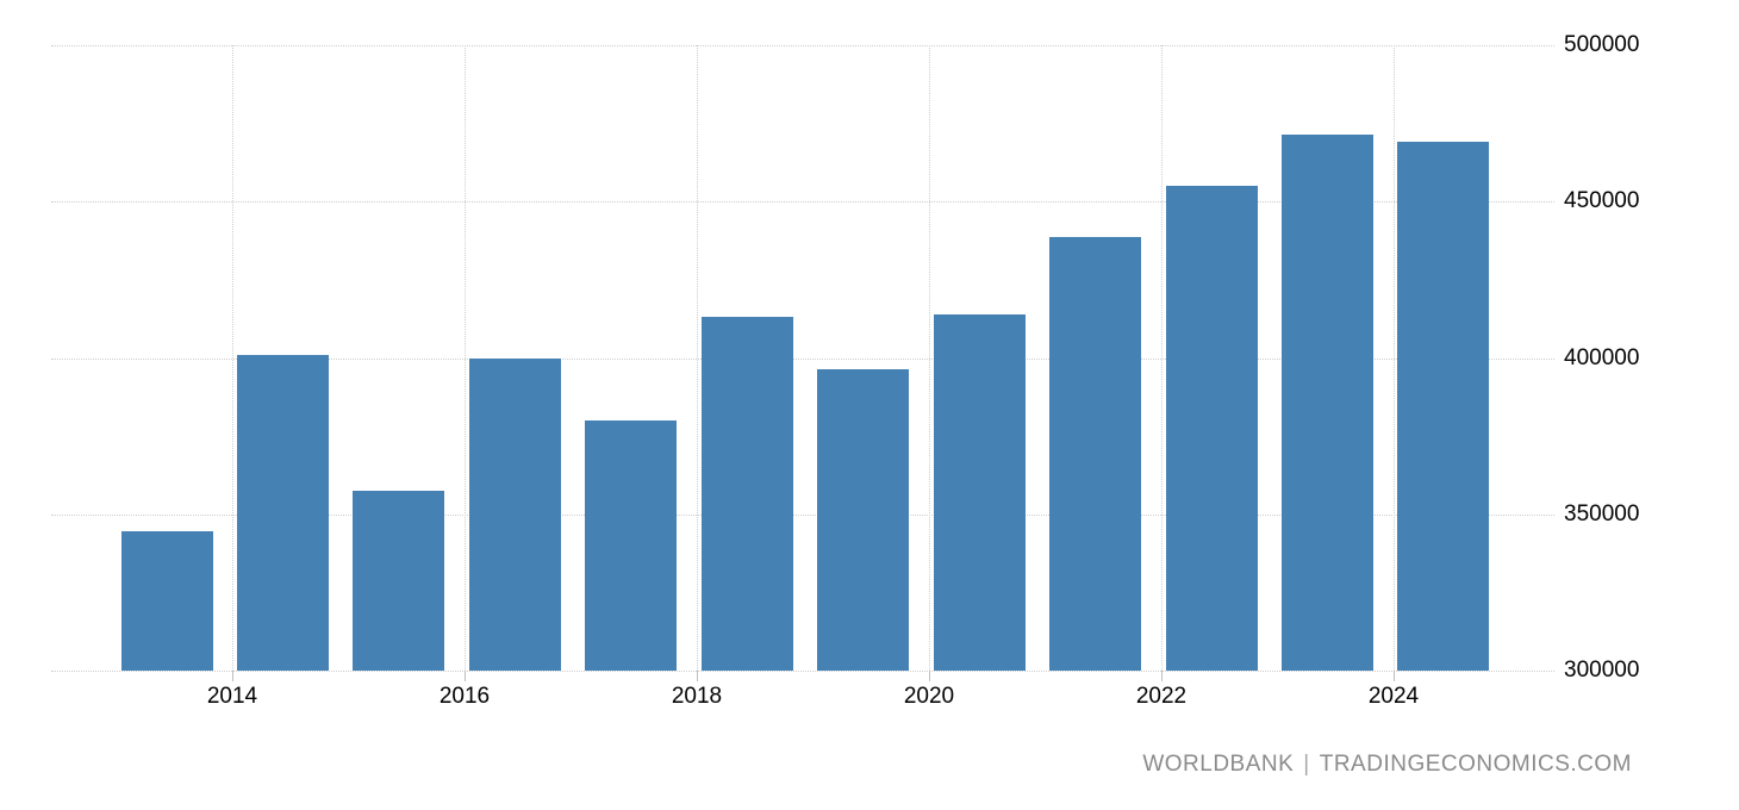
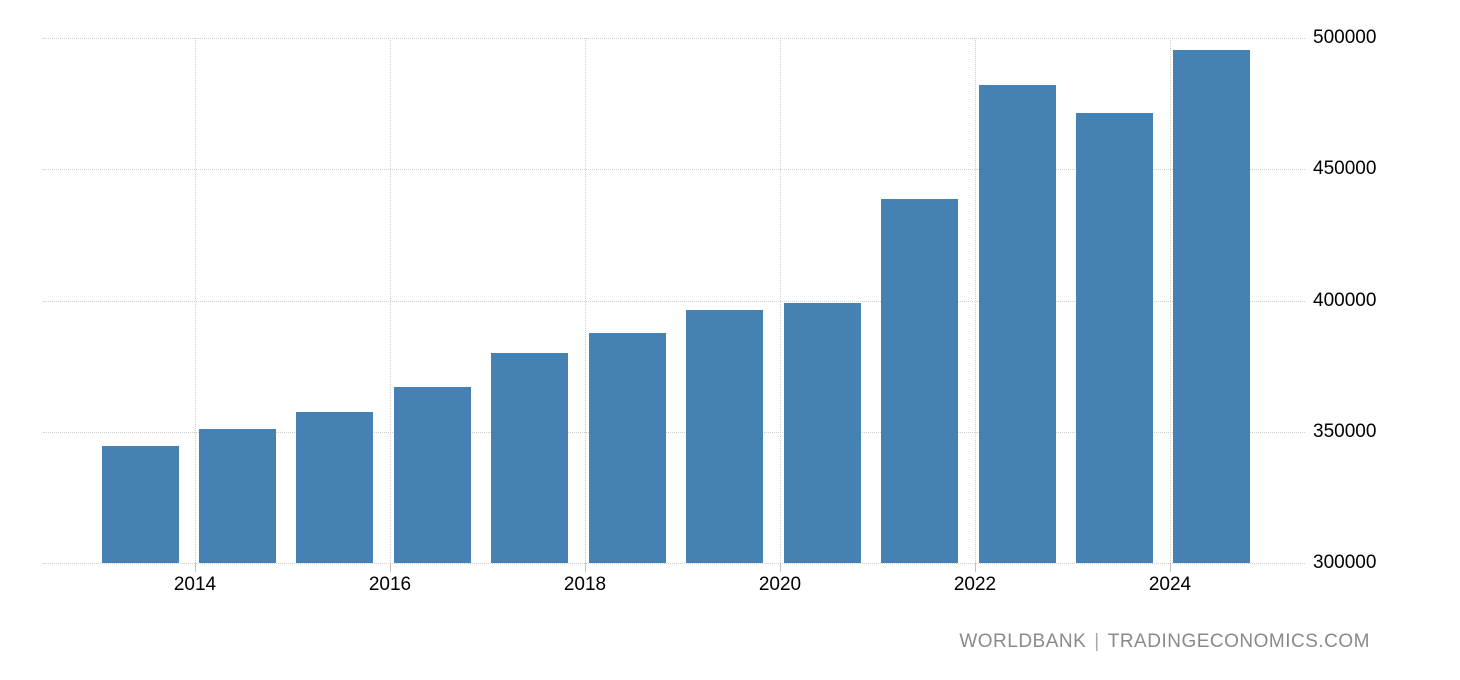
2014: 401000 -> 351000
2016: 400000 -> 367000
2018: 413000 -> 388000
2020: 414000 -> 399000
2022: 455000 -> 482000
2024: 469000 -> 496000
